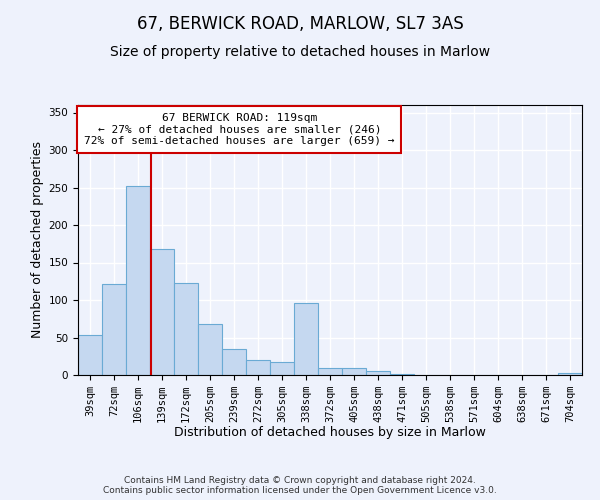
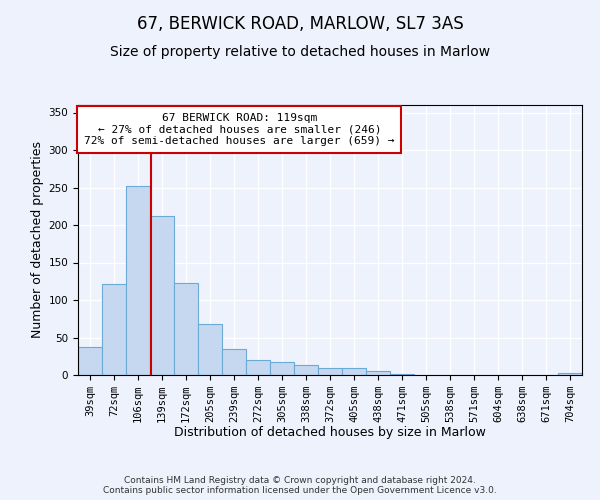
39sqm: 54 -> 37
139sqm: 168 -> 212
338sqm: 96 -> 13
